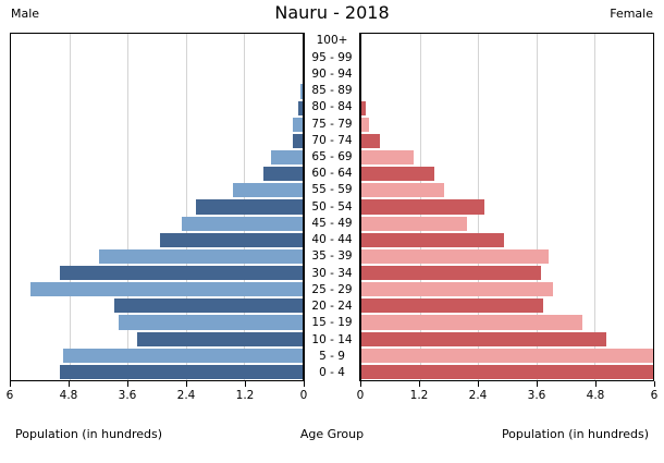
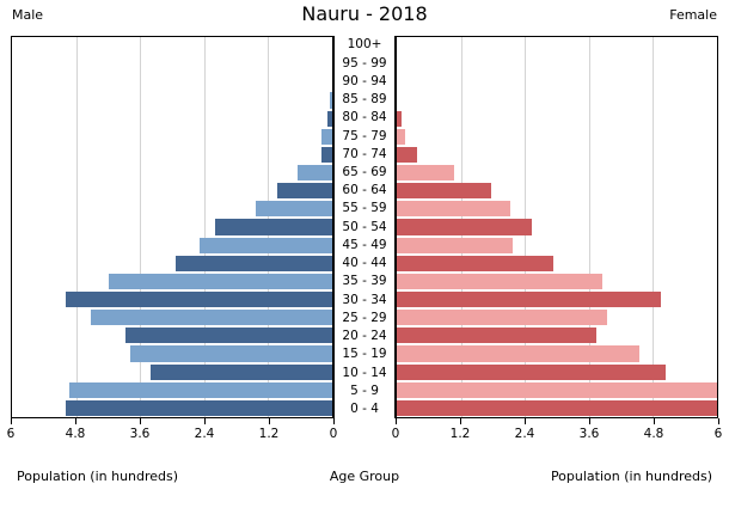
Male/60 - 64: 0.8 -> 1.0
Female/60 - 64: 1.5 -> 1.8
Female/55 - 59: 1.7 -> 2.1
Female/30 - 34: 3.7 -> 5.0
Male/25 - 29: 5.6 -> 4.5
